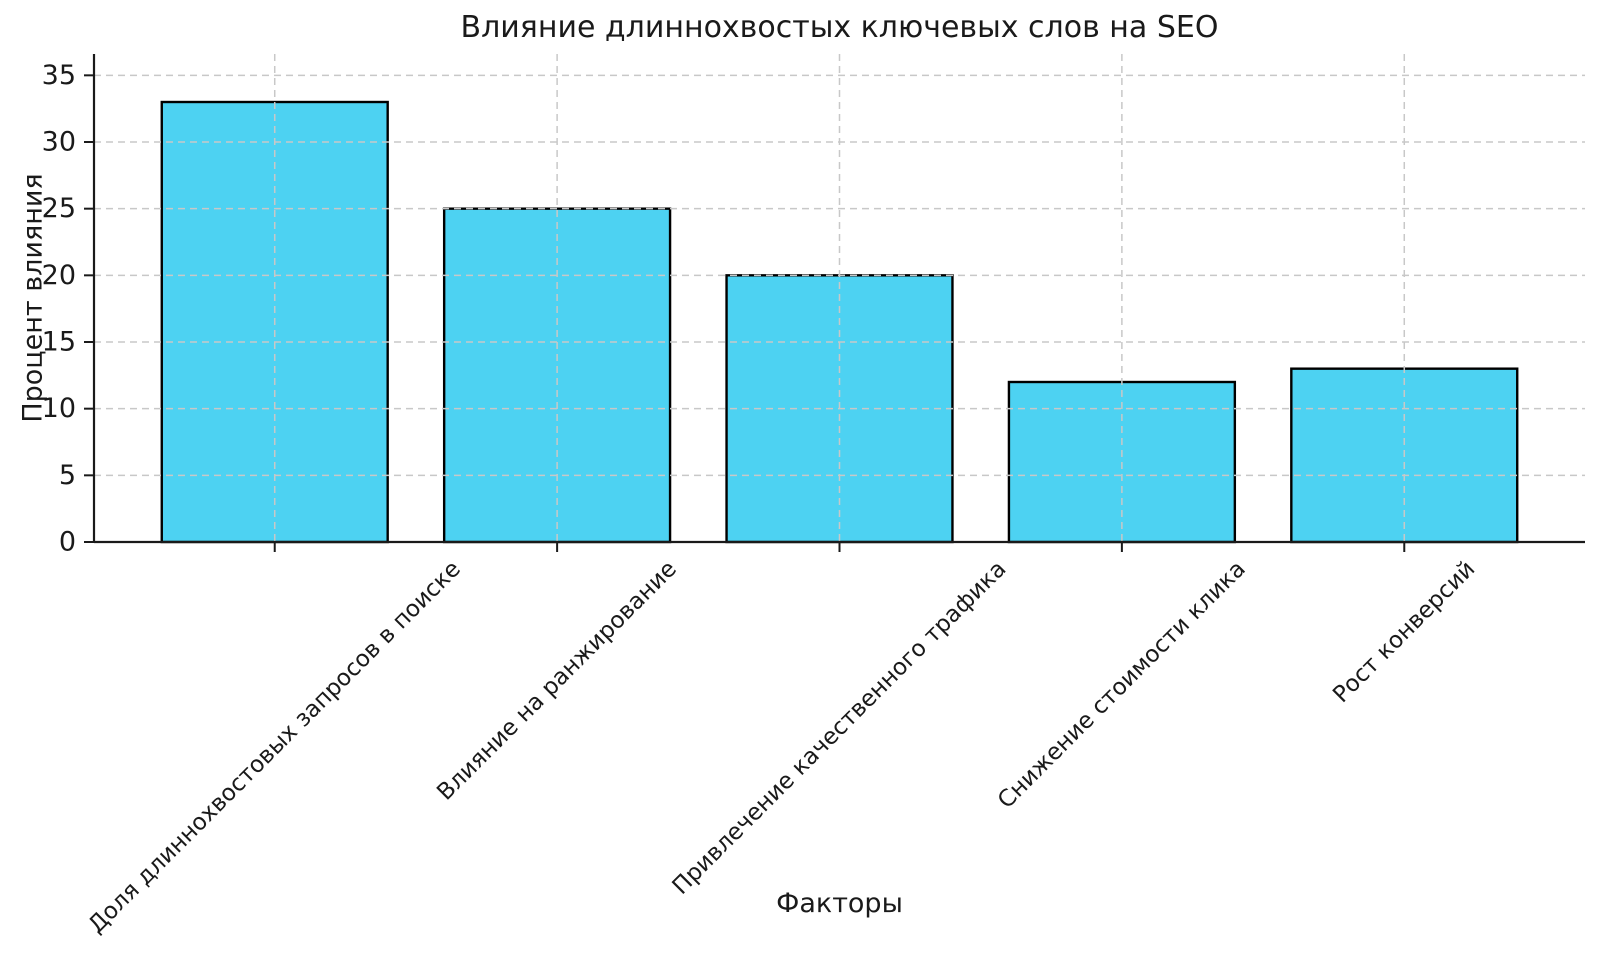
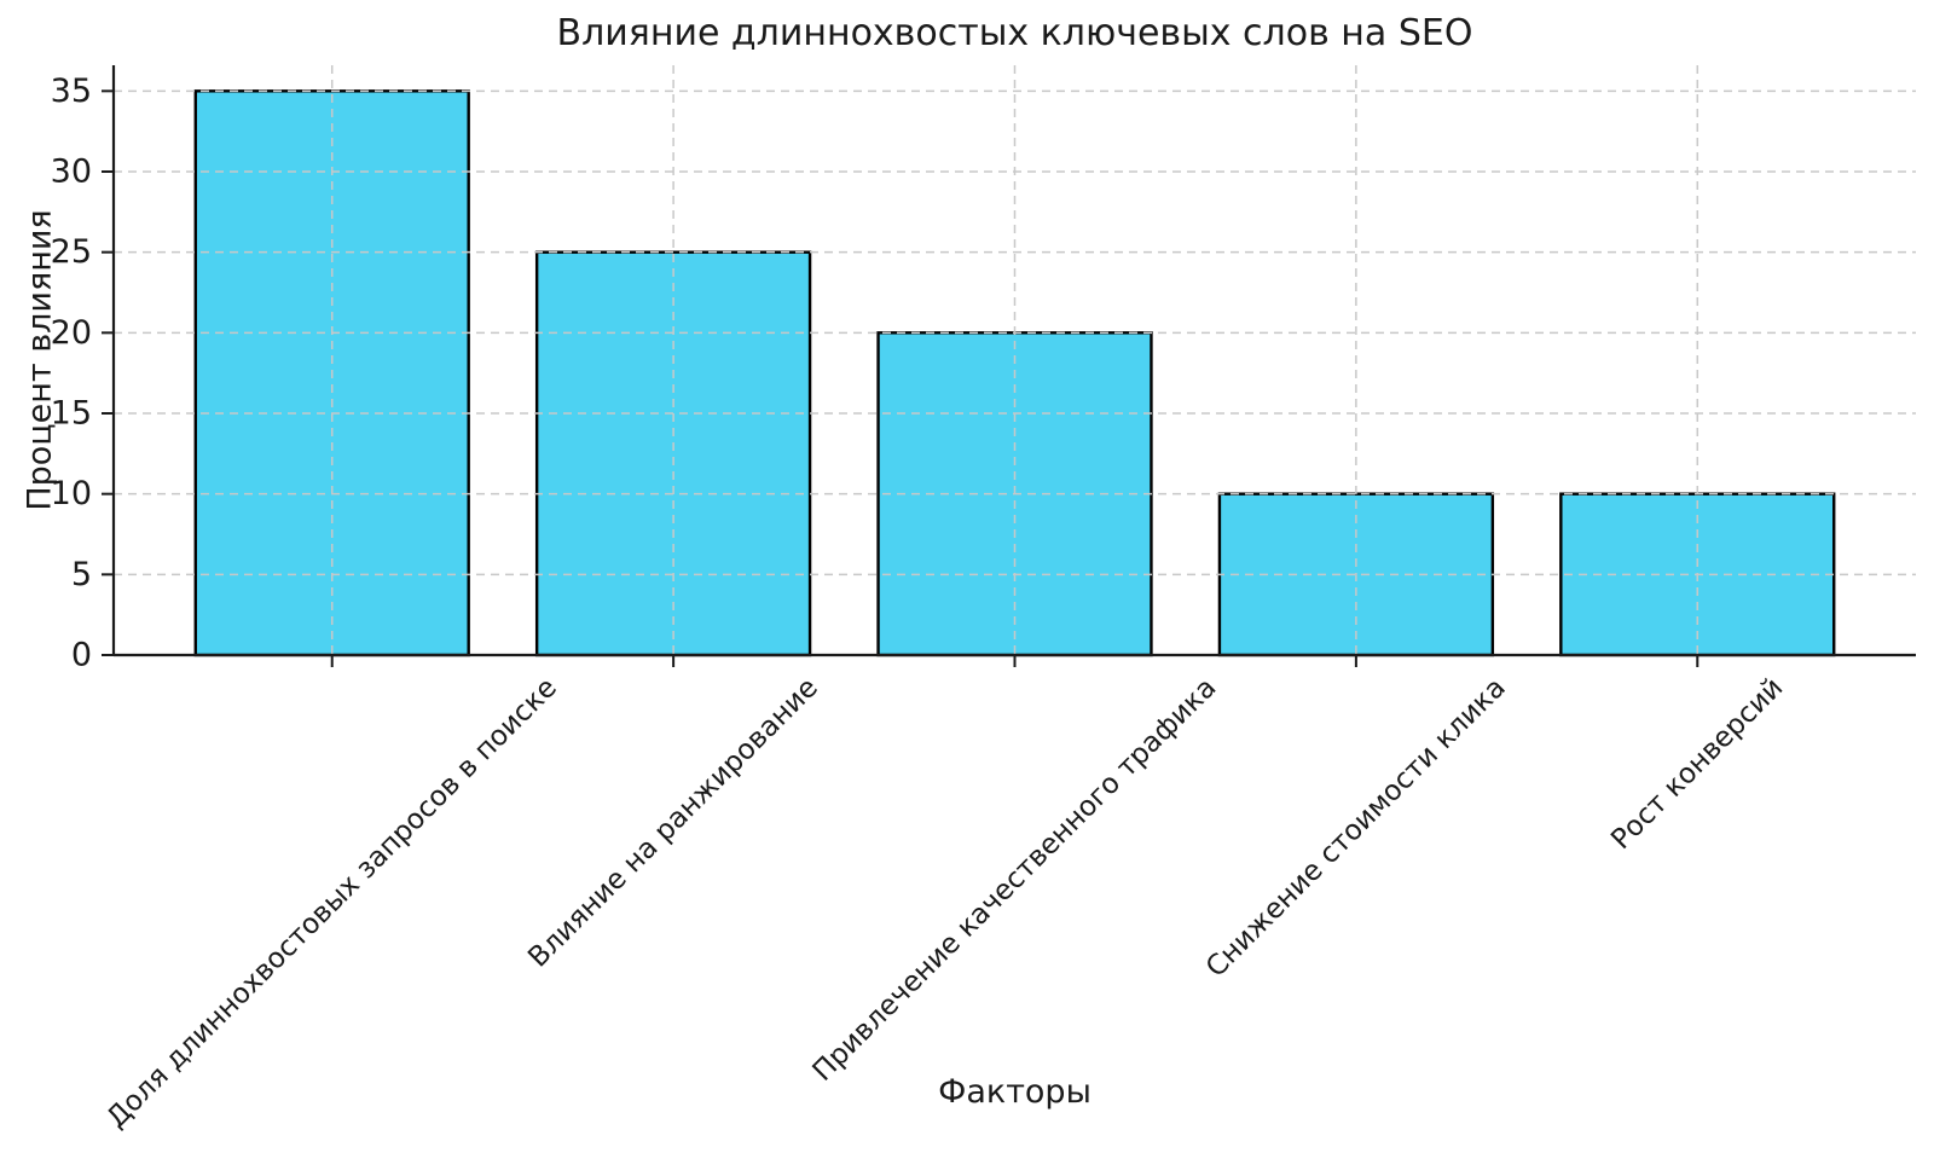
Доля длиннохвостовых запросов в поиске: 33 -> 35
Снижение стоимости клика: 12 -> 10
Рост конверсий: 13 -> 10
